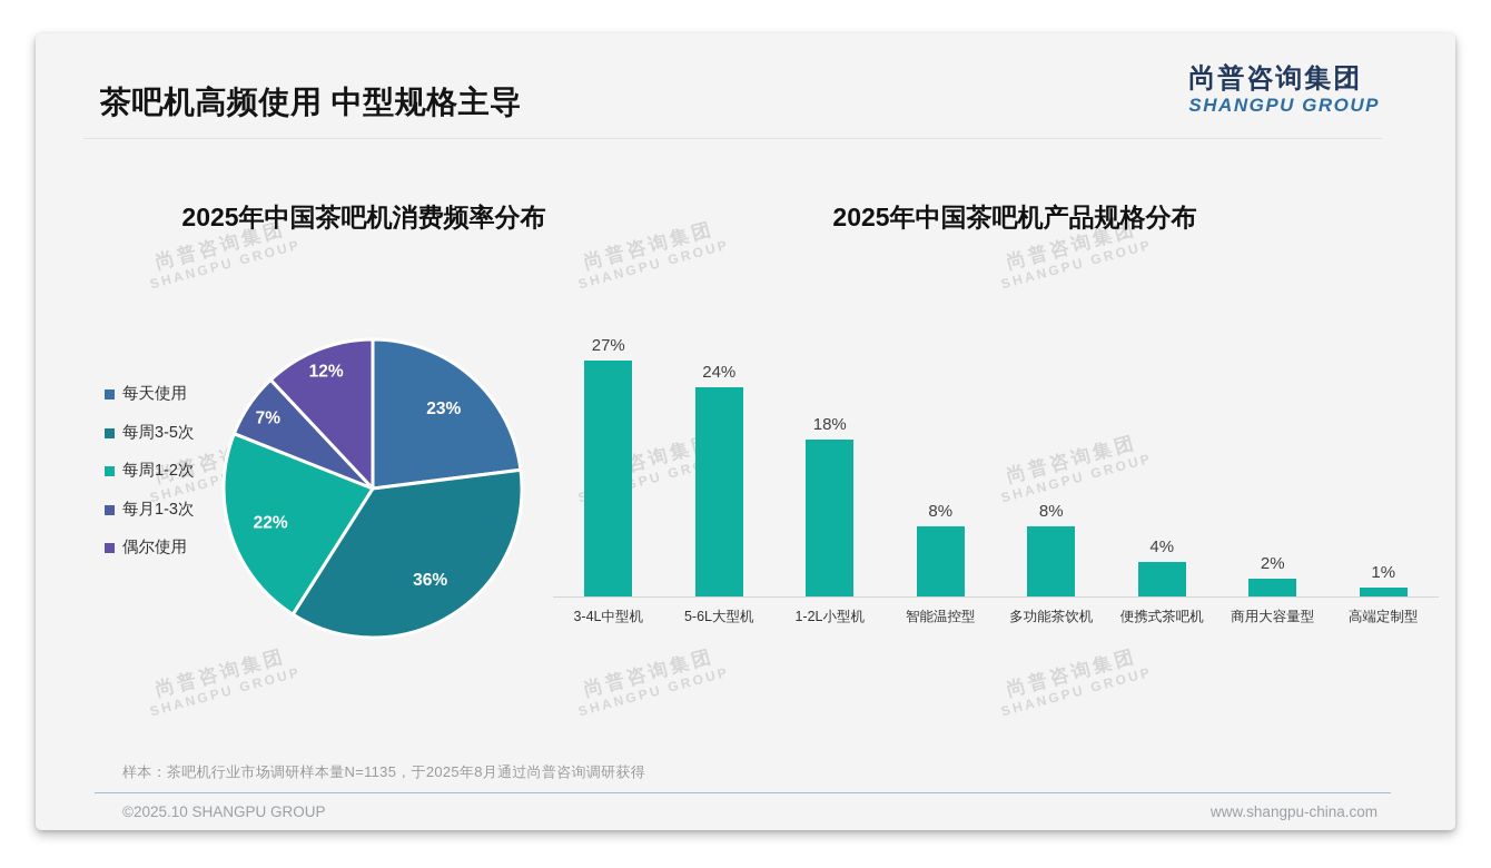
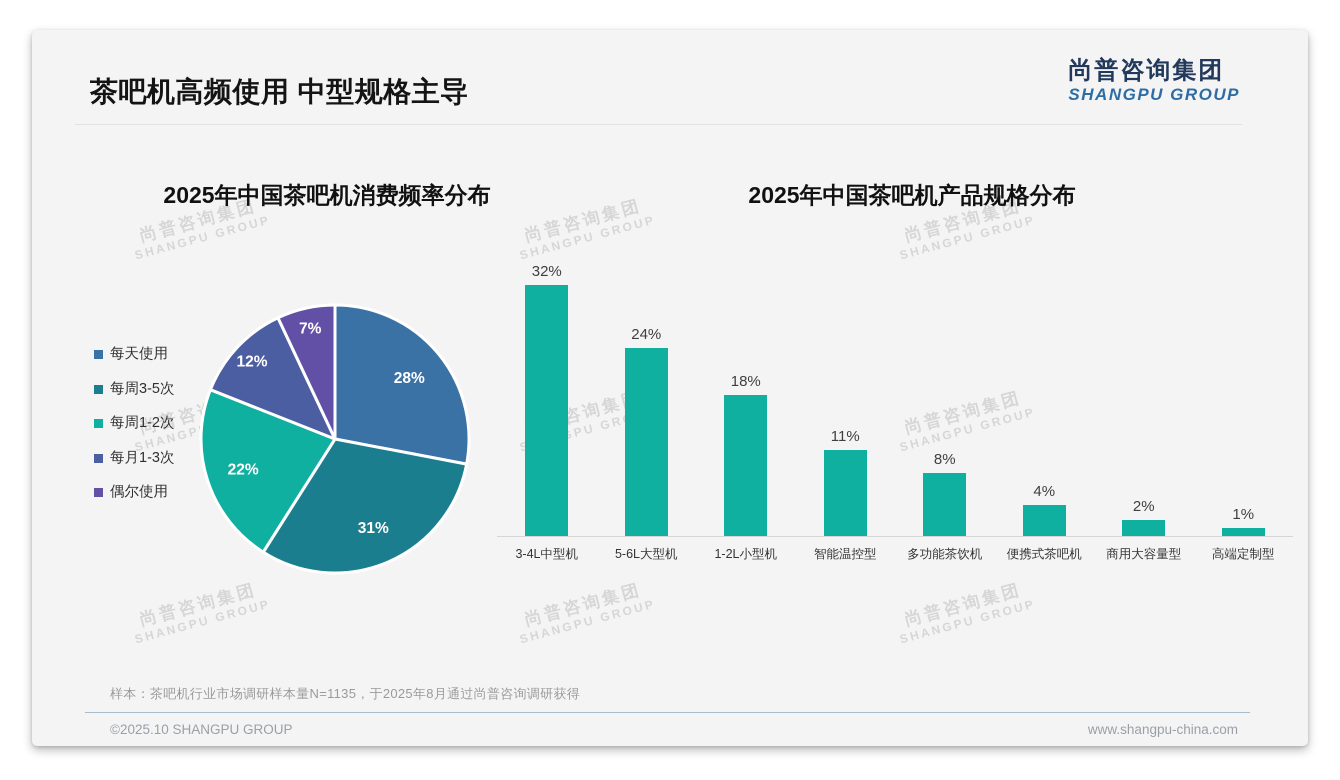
2025年中国茶吧机消费频率分布/每天使用: 23% -> 28%
2025年中国茶吧机消费频率分布/每周3-5次: 36% -> 31%
2025年中国茶吧机消费频率分布/每月1-3次: 7% -> 12%
2025年中国茶吧机消费频率分布/偶尔使用: 12% -> 7%
2025年中国茶吧机产品规格分布/3-4L中型机: 27% -> 32%
2025年中国茶吧机产品规格分布/智能温控型: 8% -> 11%
